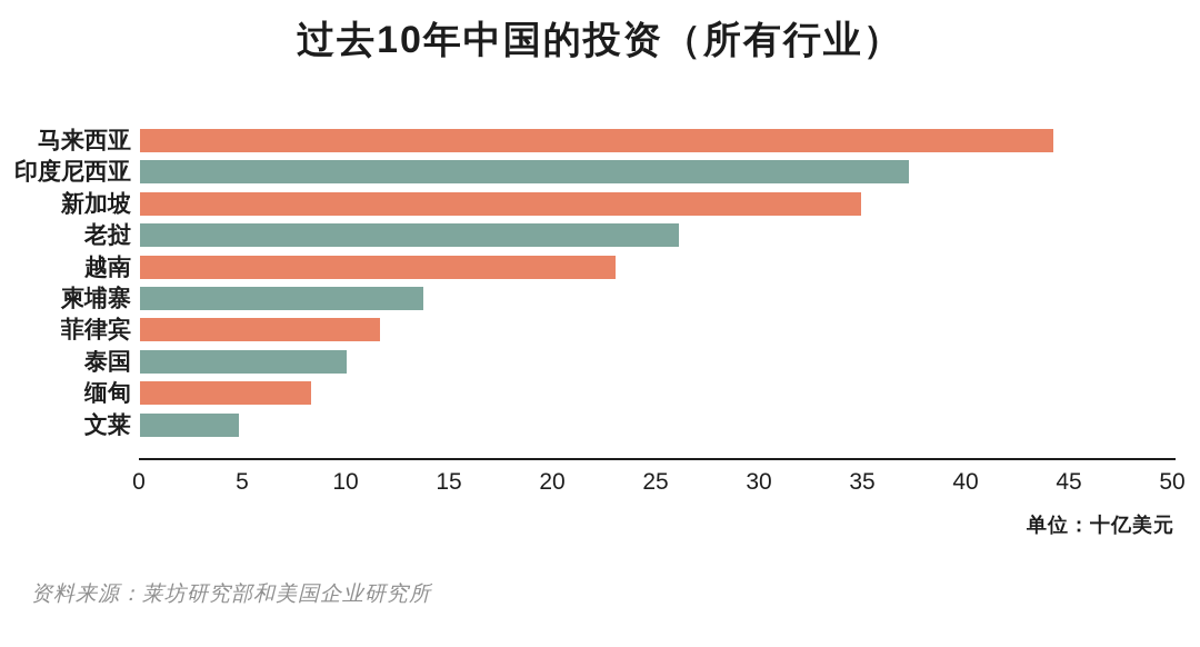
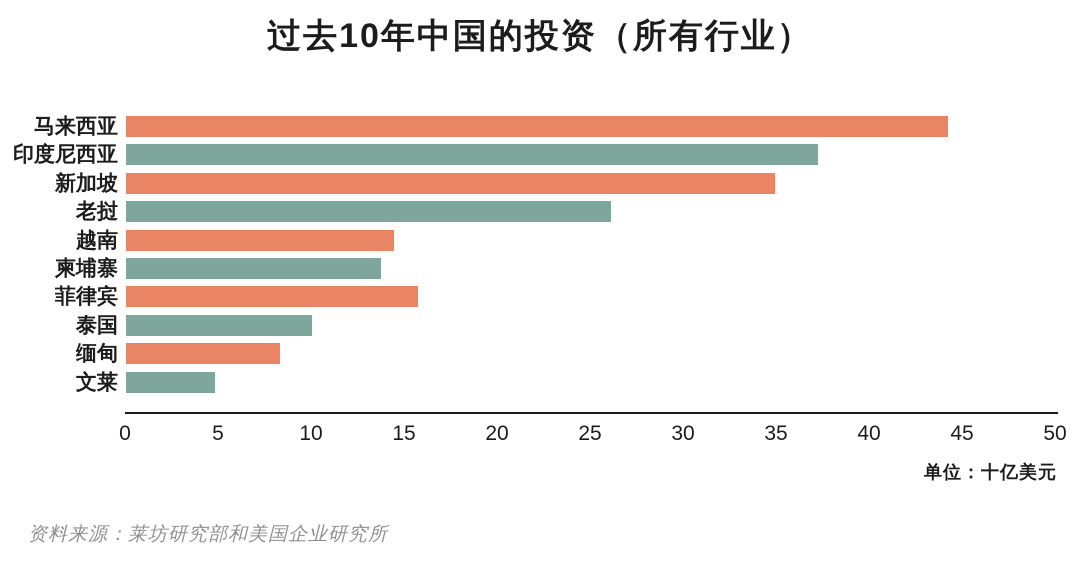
越南: 23.0 -> 14.4
菲律宾: 11.6 -> 15.7
